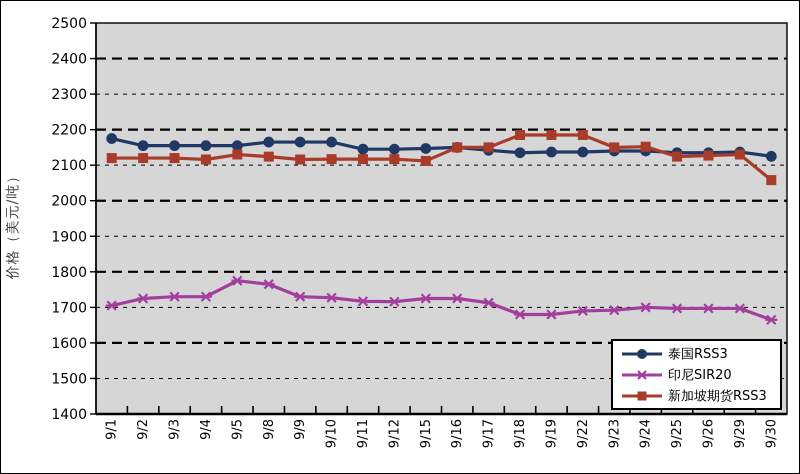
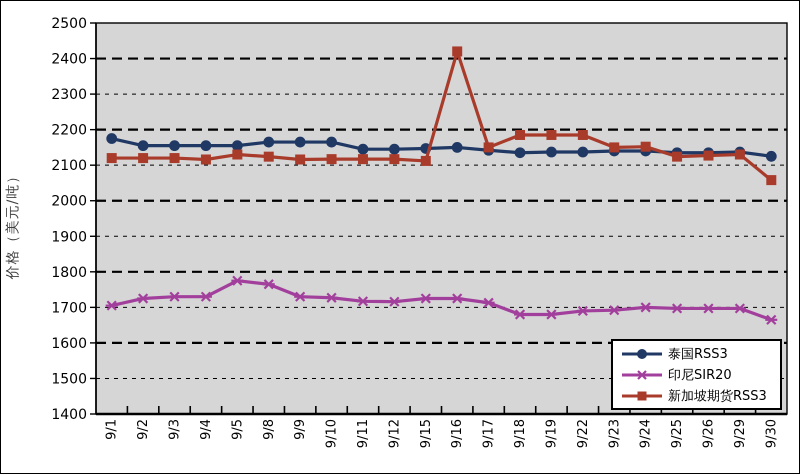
新加坡期货RSS3/9/16: 2150 -> 2420
